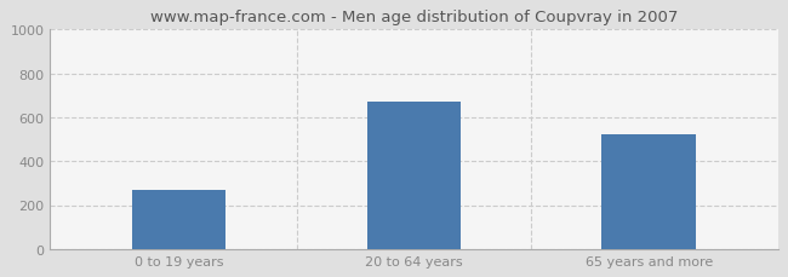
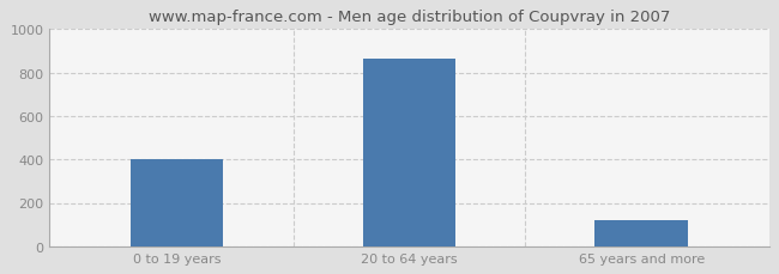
0 to 19 years: 270 -> 400
20 to 64 years: 670 -> 870
65 years and more: 520 -> 120
